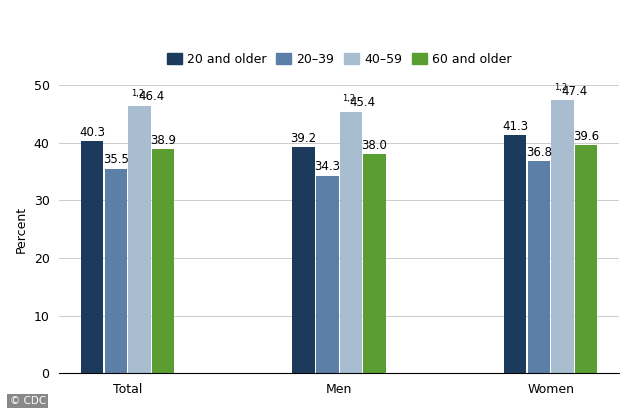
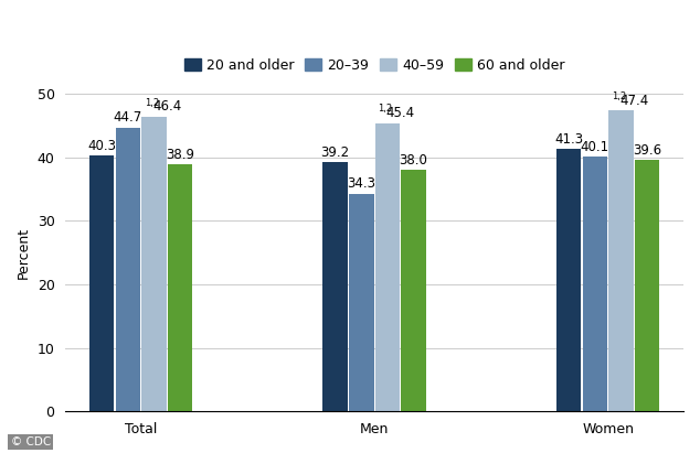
20–39/Total: 35.5 -> 44.7
20–39/Women: 36.8 -> 40.1
